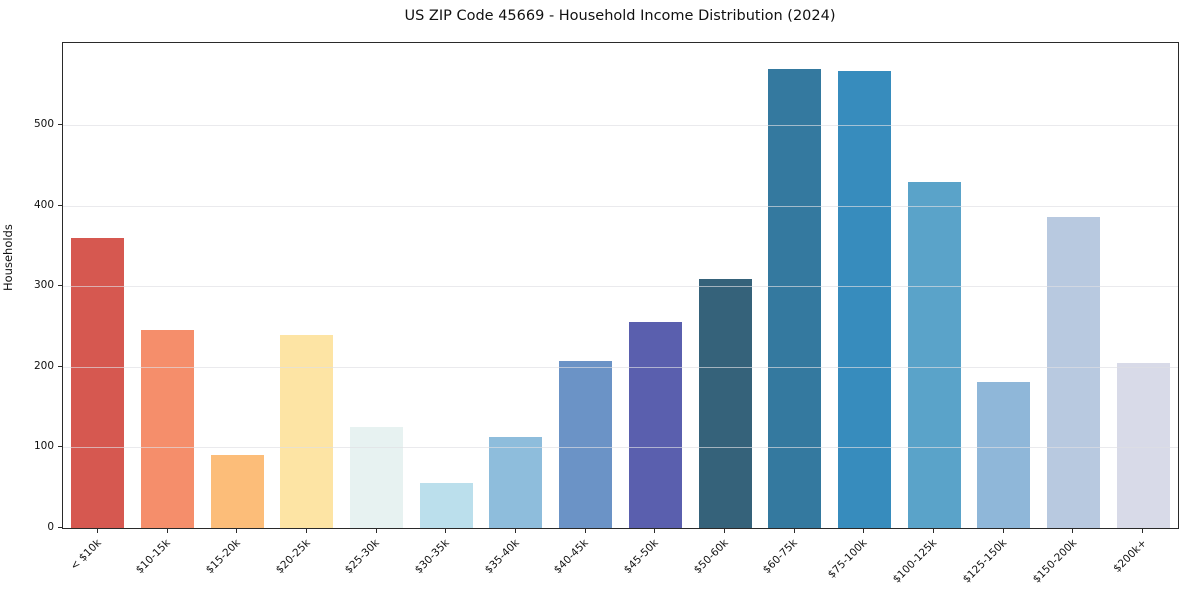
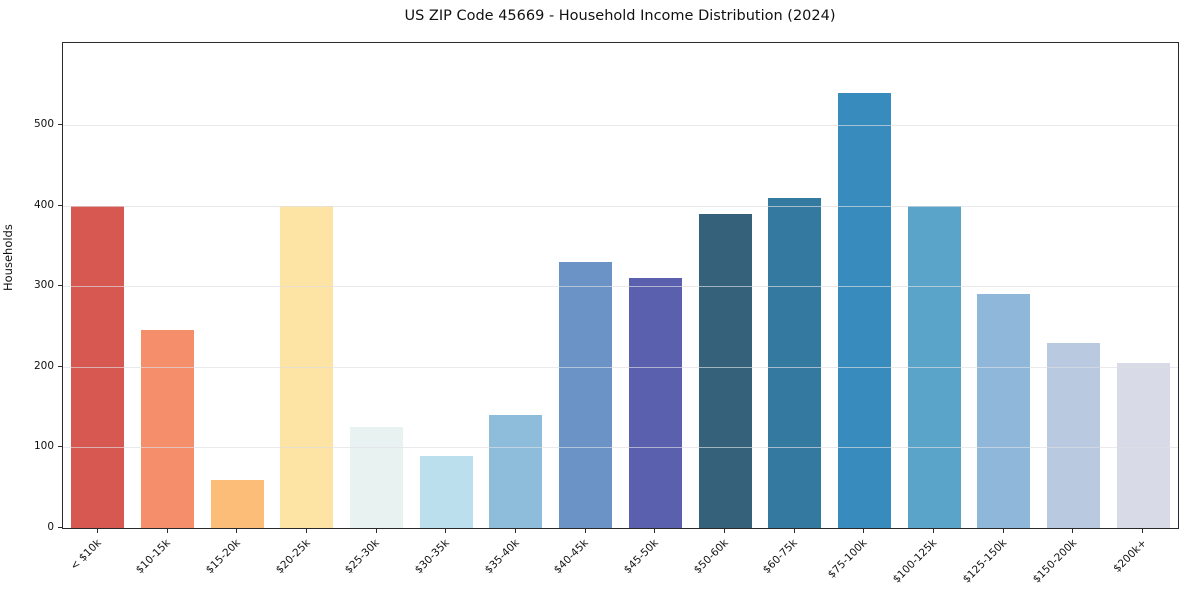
< $10k: 360 -> 400
$15-20k: 90 -> 60
$20-25k: 240 -> 400
$30-35k: 60 -> 90
$35-40k: 110 -> 140
$40-45k: 210 -> 330
$45-50k: 260 -> 310
$50-60k: 310 -> 390
$60-75k: 570 -> 410
$75-100k: 570 -> 540
$100-125k: 430 -> 400
$125-150k: 180 -> 290
$150-200k: 390 -> 230
